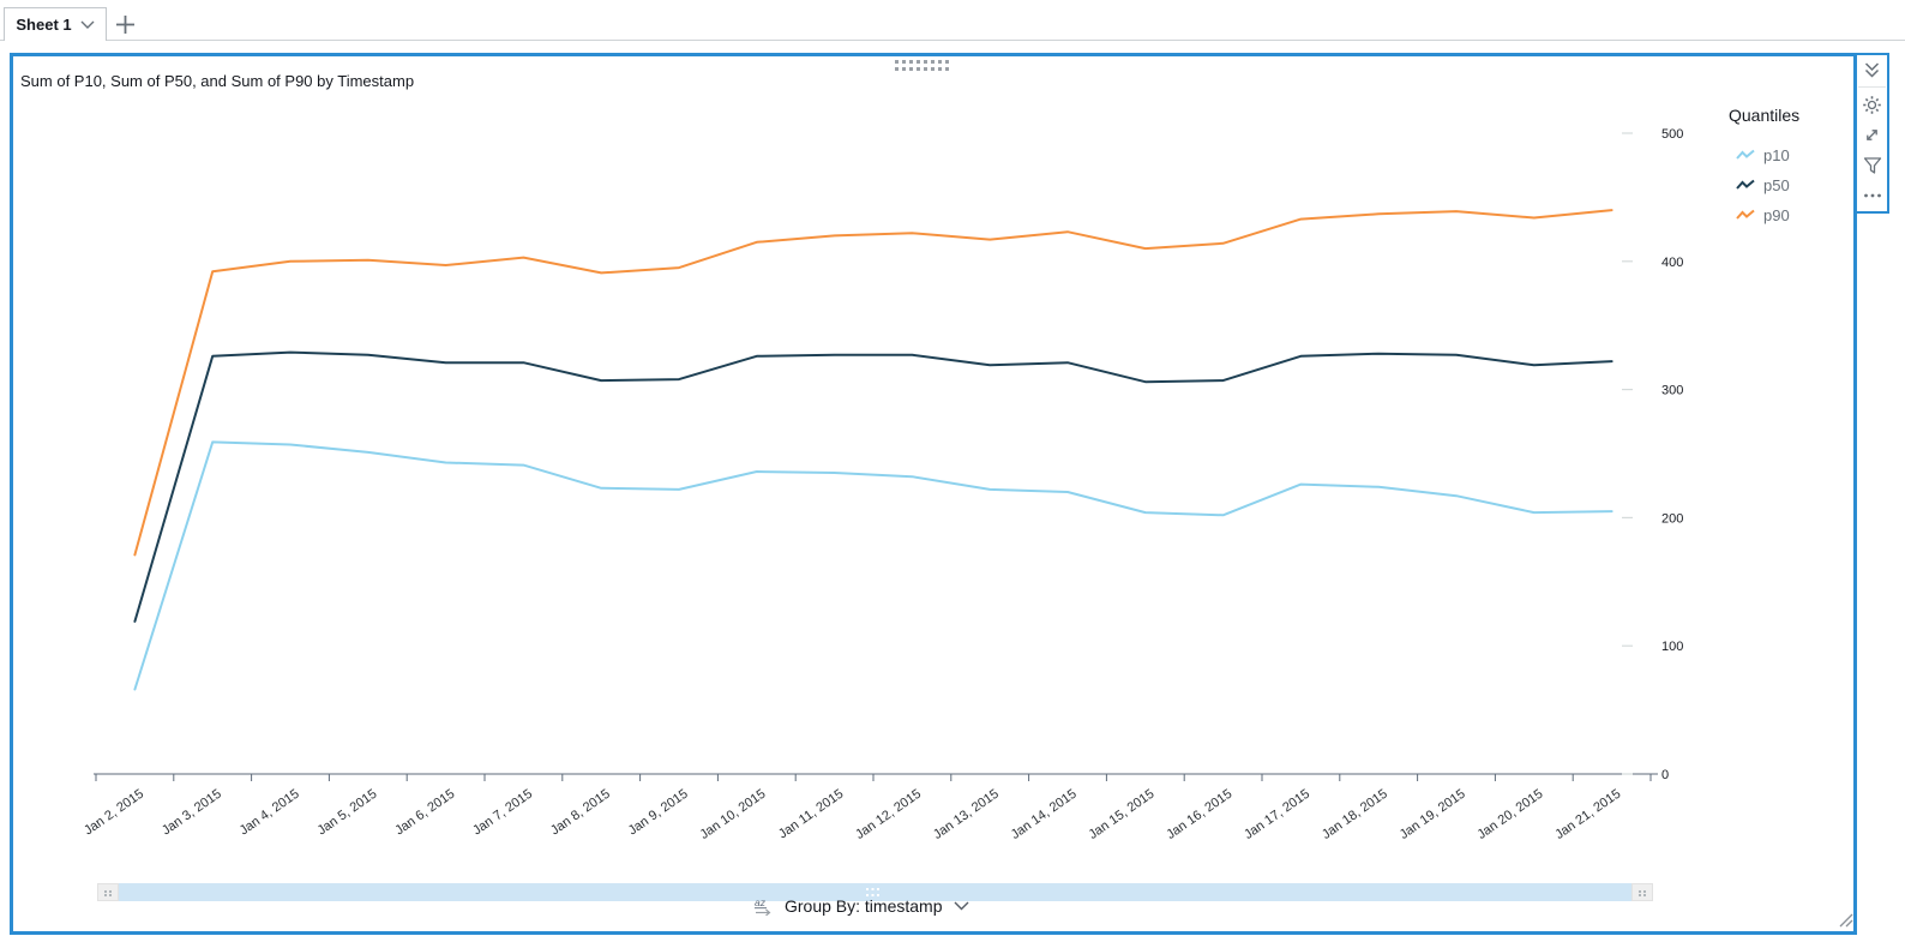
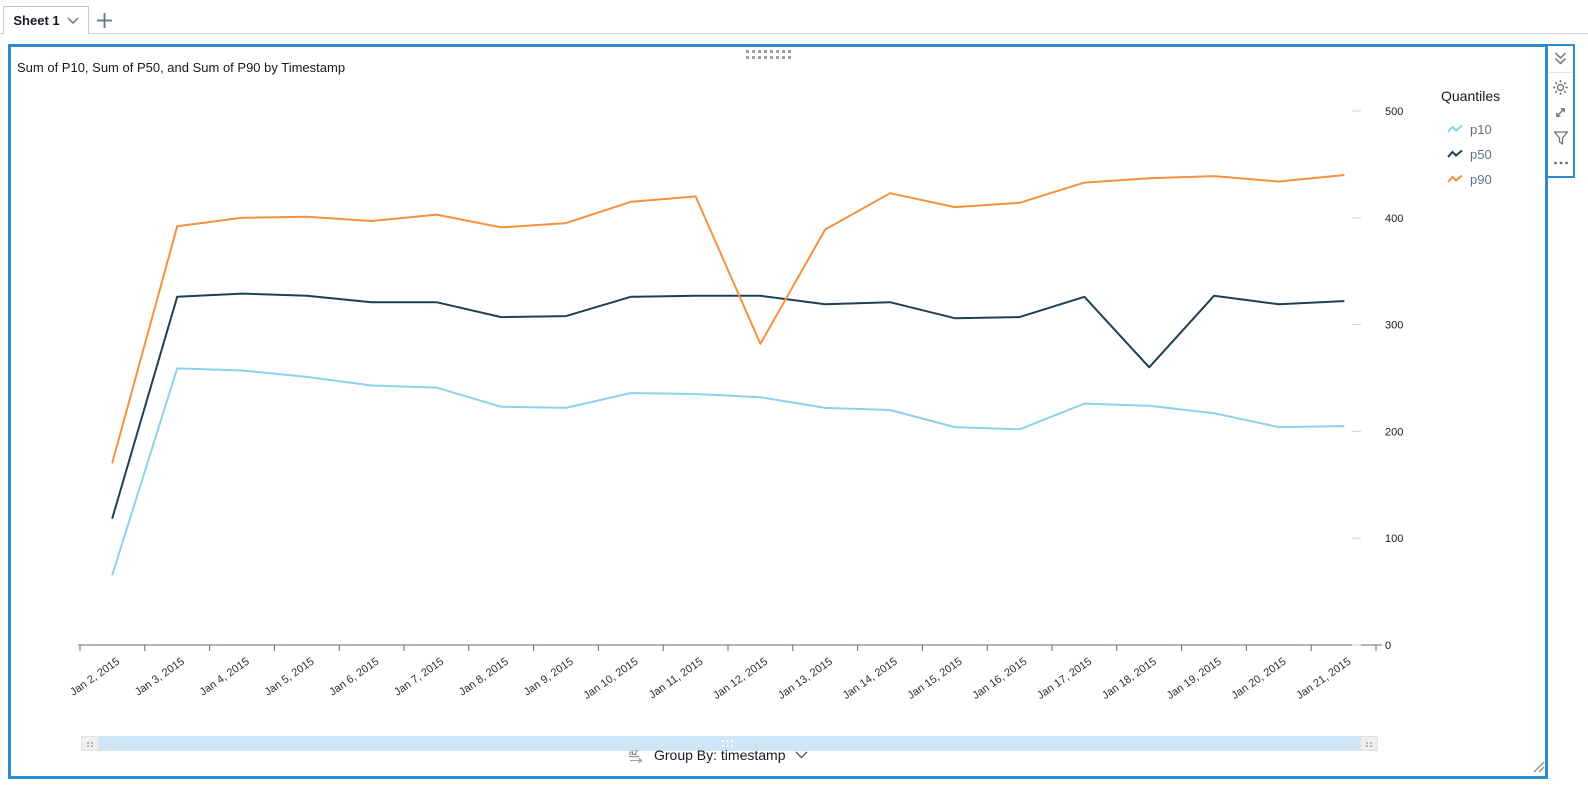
p90/Jan 12, 2015: 422 -> 282
p90/Jan 13, 2015: 417 -> 389
p50/Jan 18, 2015: 328 -> 260
